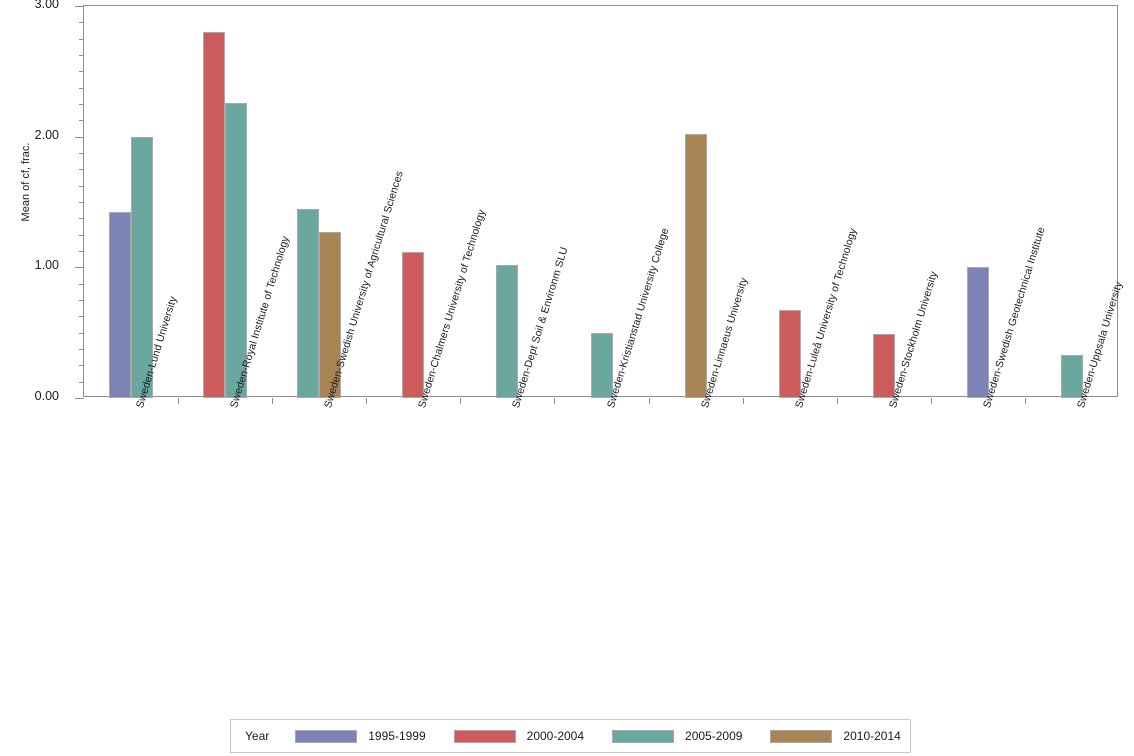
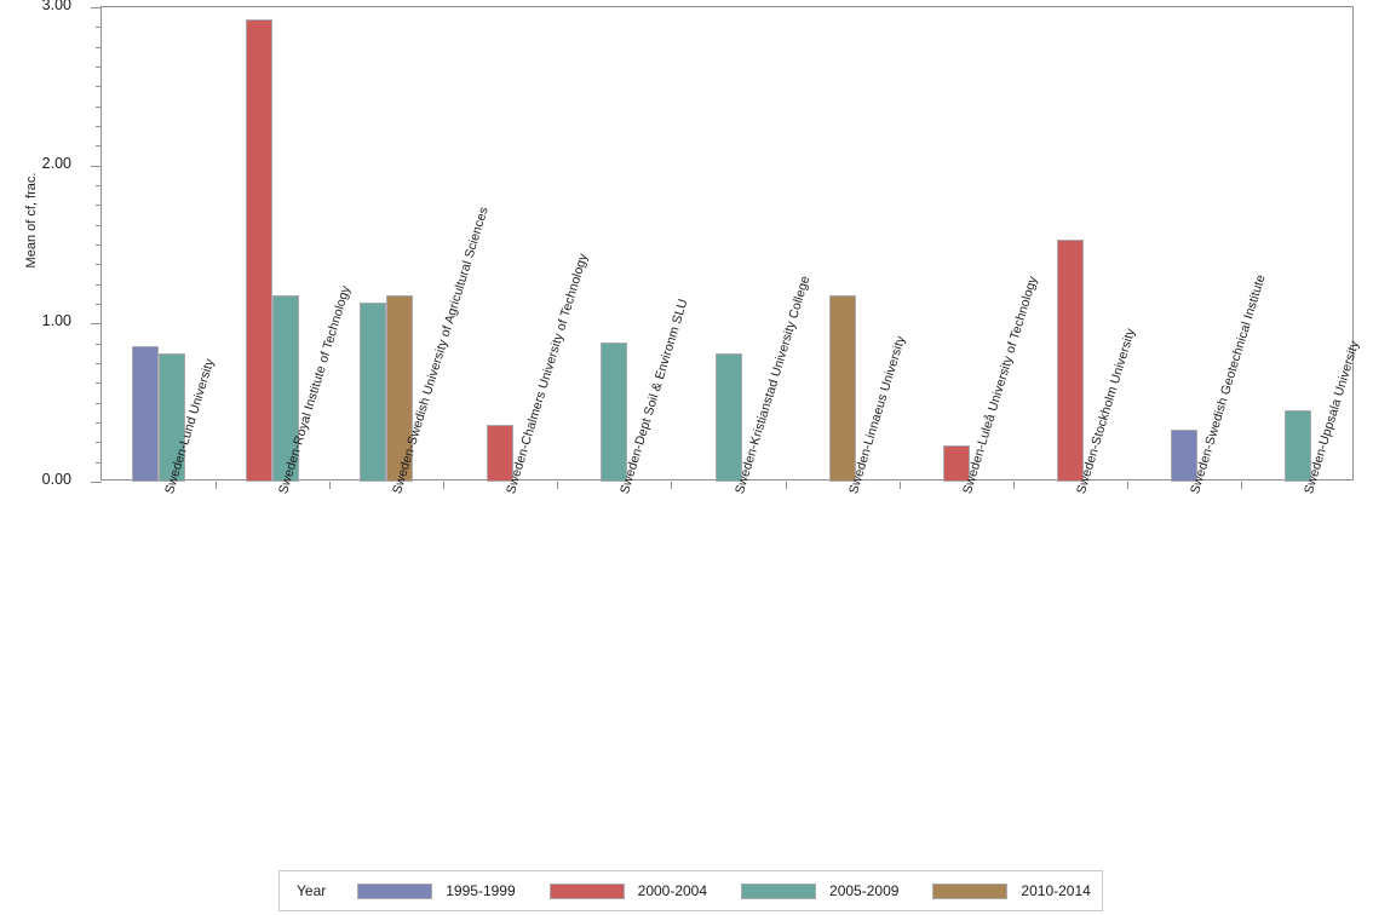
1995-1999/Sweden-Lund University: 1.42 -> 0.86
2005-2009/Sweden-Lund University: 2.00 -> 0.81
2000-2004/Sweden-Royal Institute of Technology: 2.80 -> 2.92
2005-2009/Sweden-Royal Institute of Technology: 2.26 -> 1.18
2005-2009/Sweden-Swedish University of Agricultural Sciences: 1.45 -> 1.13
2010-2014/Sweden-Swedish University of Agricultural Sciences: 1.27 -> 1.18
2000-2004/Sweden-Chalmers University of Technology: 1.12 -> 0.36
2005-2009/Sweden-Dept Soil & Environm SLU: 1.02 -> 0.88
2005-2009/Sweden-Kristianstad University College: 0.50 -> 0.81
2010-2014/Sweden-Linnaeus University: 2.02 -> 1.18
2000-2004/Sweden-Luleå University of Technology: 0.67 -> 0.23
2000-2004/Sweden-Stockholm University: 0.49 -> 1.53
1995-1999/Sweden-Swedish Geotechnical Institute: 1.00 -> 0.33
2005-2009/Sweden-Uppsala University: 0.33 -> 0.45
